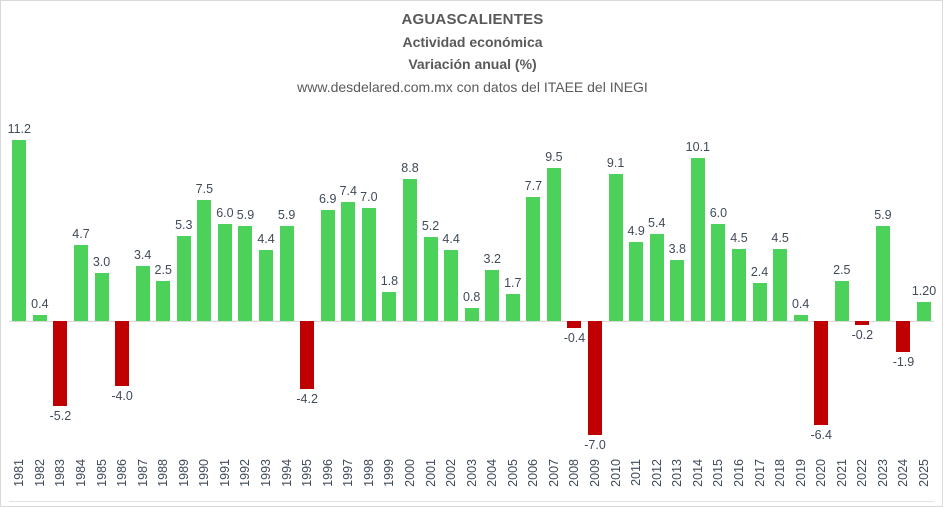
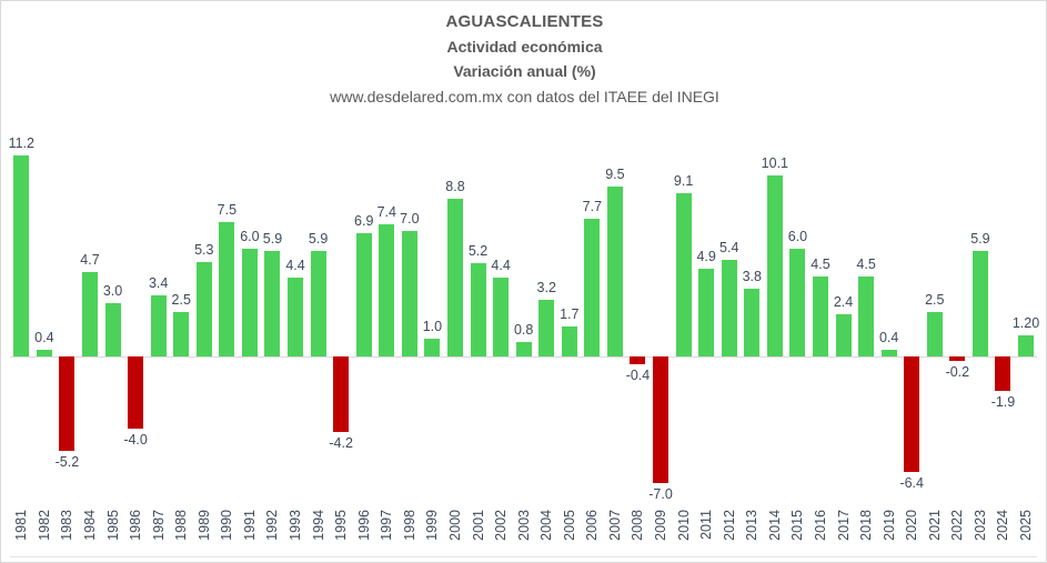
1999: 1.8 -> 1.0
